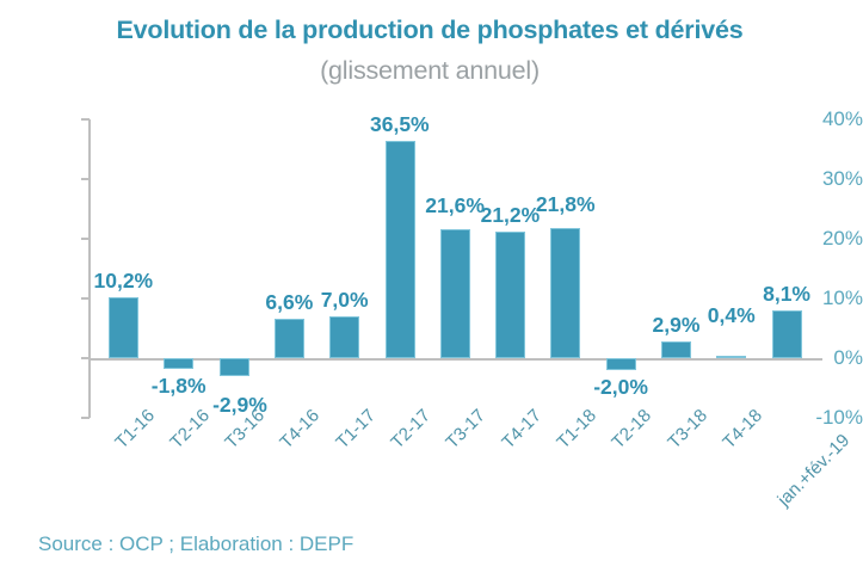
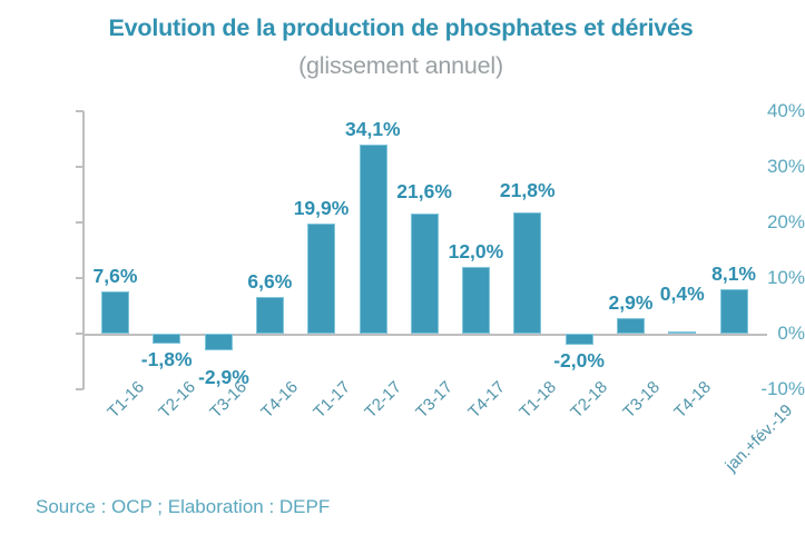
T1-16: 10,2% -> 7,6%
T1-17: 7,0% -> 19,9%
T2-17: 36,5% -> 34,1%
T4-17: 21,2% -> 12,0%
